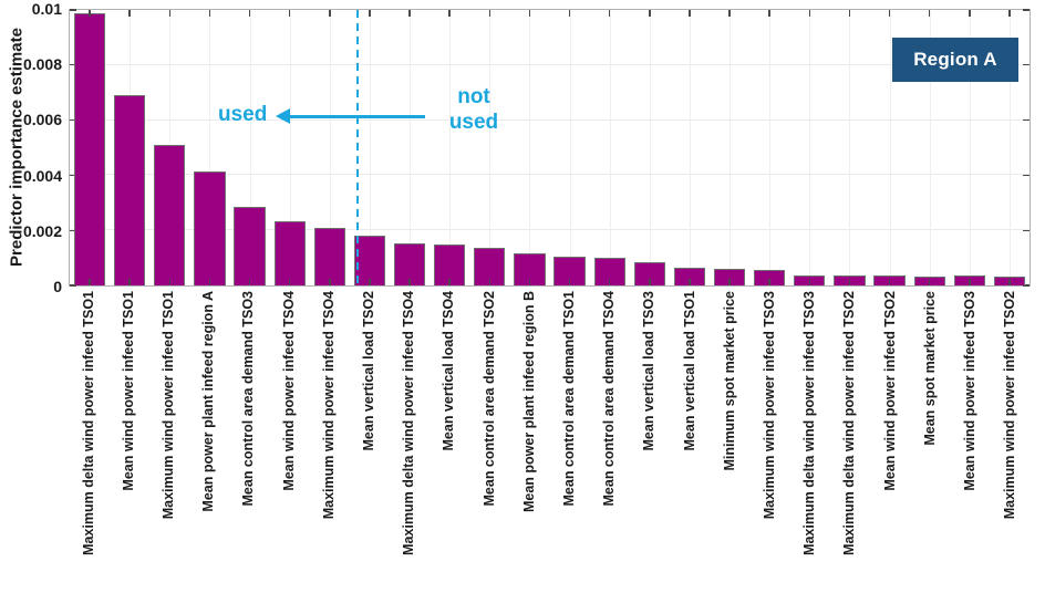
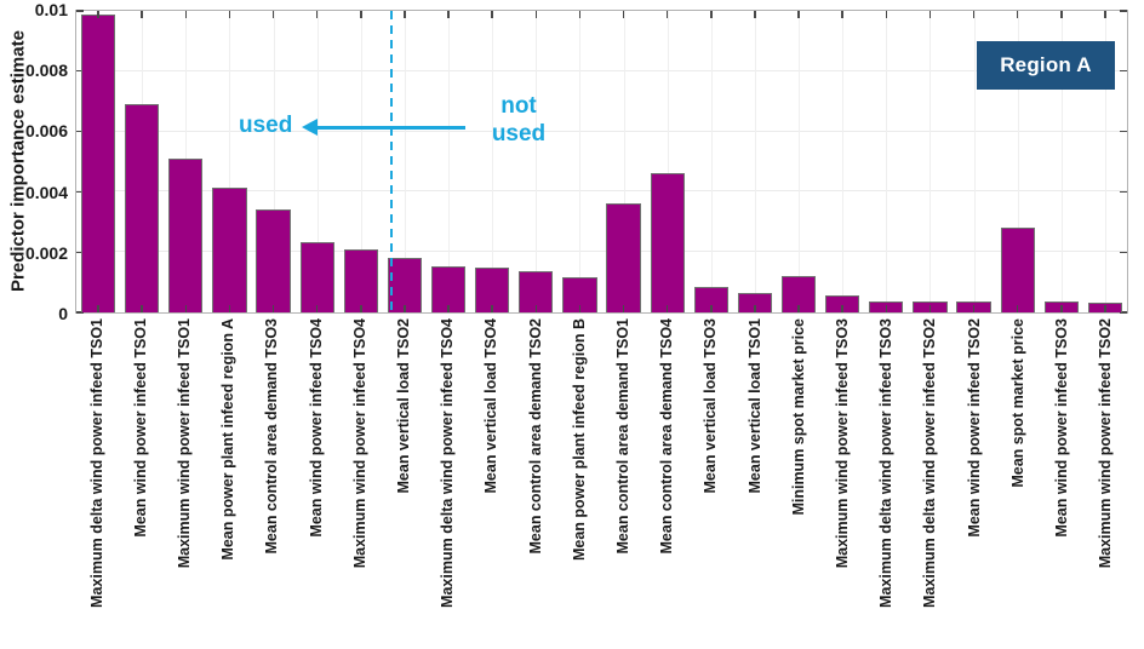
Mean control area demand TSO3: 0.0029 -> 0.0034
Mean control area demand TSO1: 0.0011 -> 0.0036
Mean control area demand TSO4: 0.0010 -> 0.0046
Minimum spot market price: 0.0006 -> 0.0012
Mean spot market price: 0.0003 -> 0.0028
